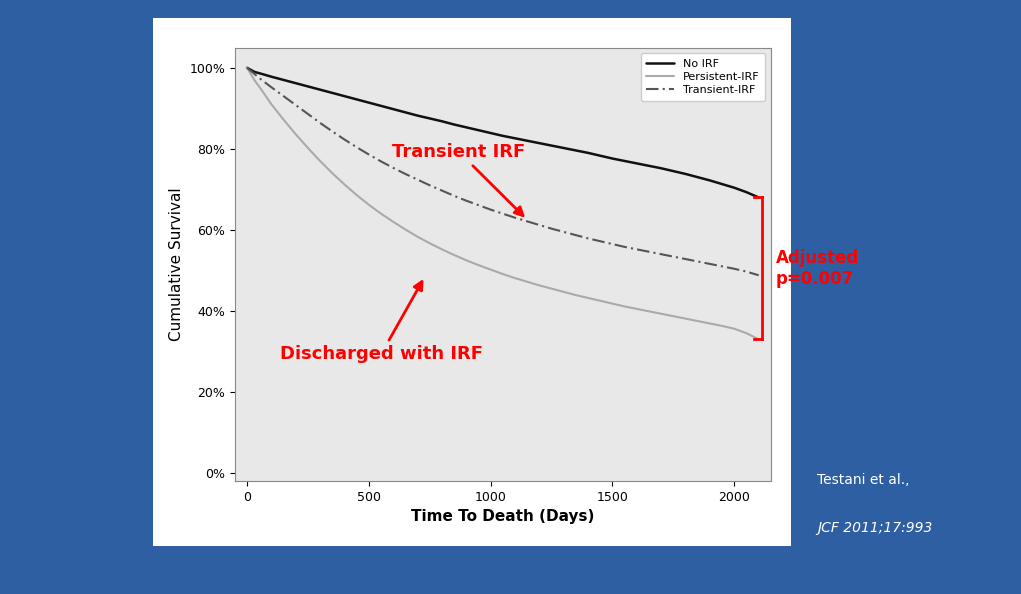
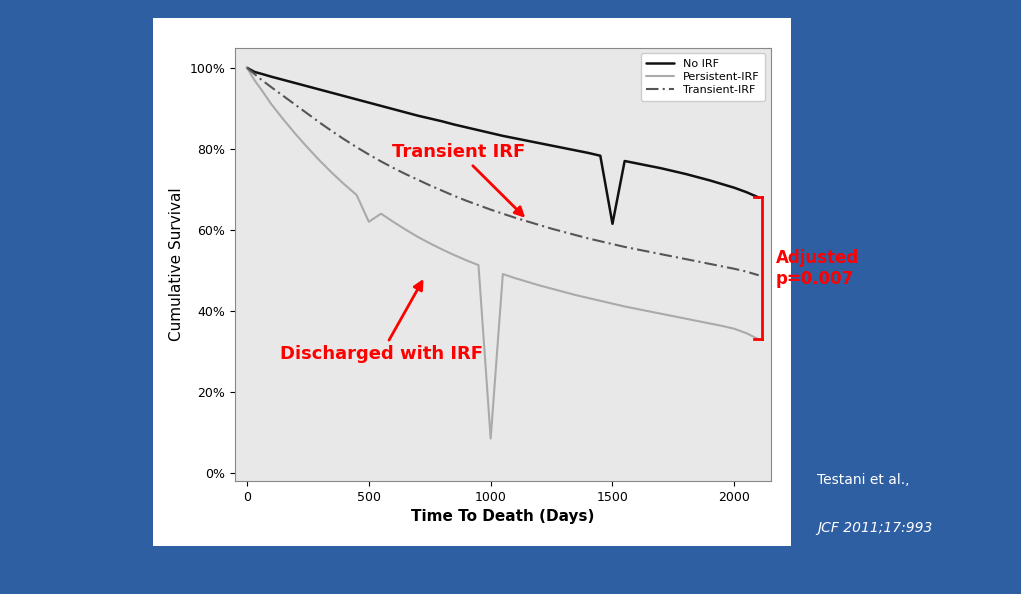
Persistent-IRF/500: 66.2% -> 62.0%
Persistent-IRF/1000: 50.2% -> 8.5%
No IRF/1500: 77.6% -> 61.5%
